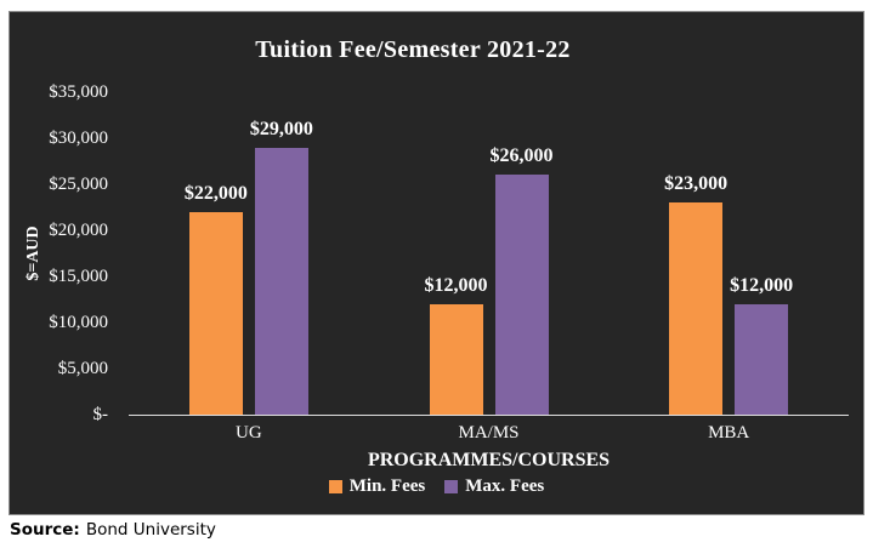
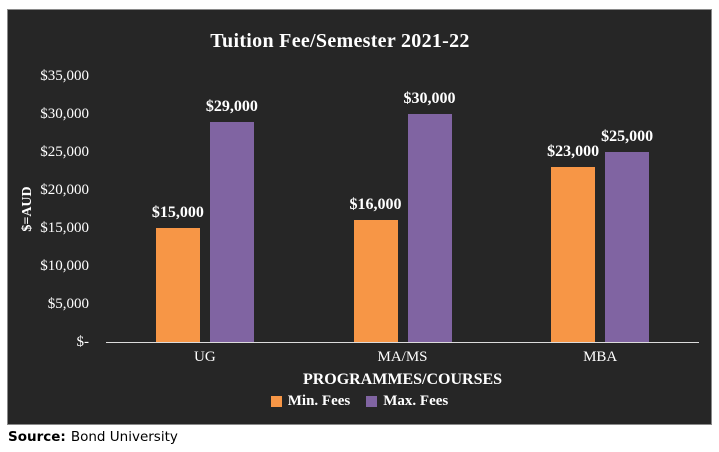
Min. Fees/UG: $22,000 -> $15,000
Min. Fees/MA/MS: $12,000 -> $16,000
Max. Fees/MA/MS: $26,000 -> $30,000
Max. Fees/MBA: $12,000 -> $25,000
